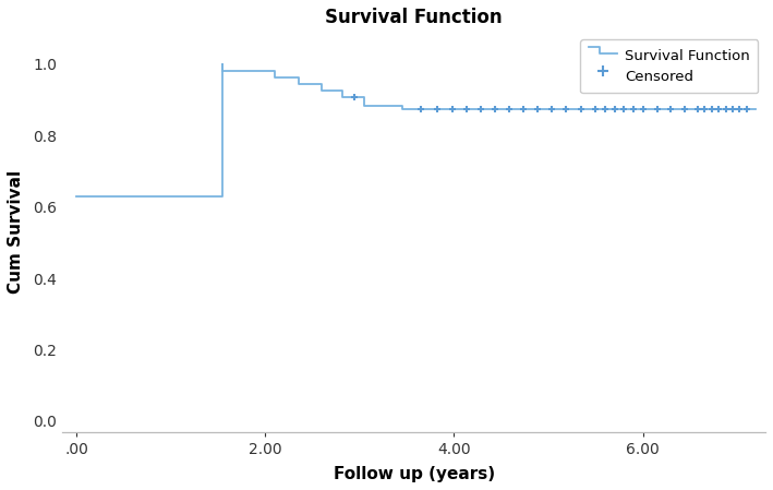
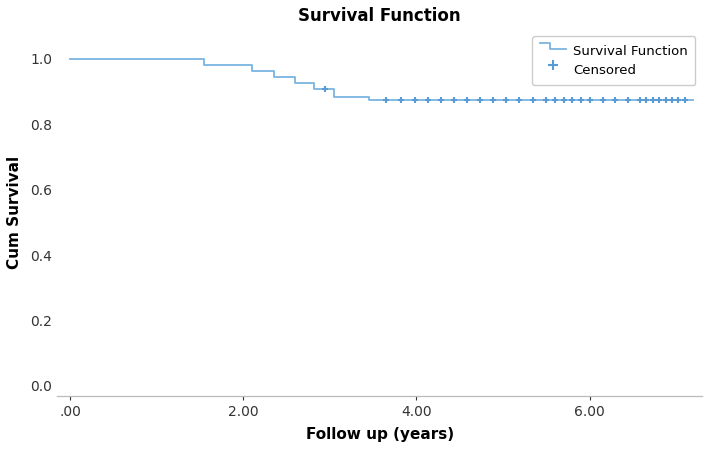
Survival Function/.00: 0.630 -> 1.000
